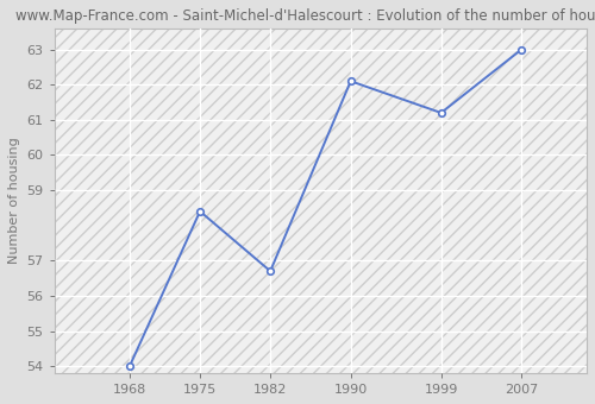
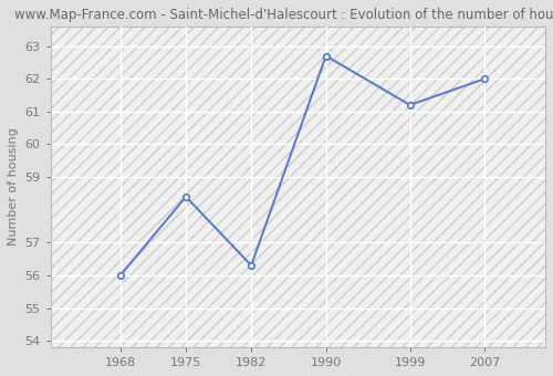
1968: 54.0 -> 56.0
1982: 56.7 -> 56.3
1990: 62.1 -> 62.7
2007: 63.0 -> 62.0
